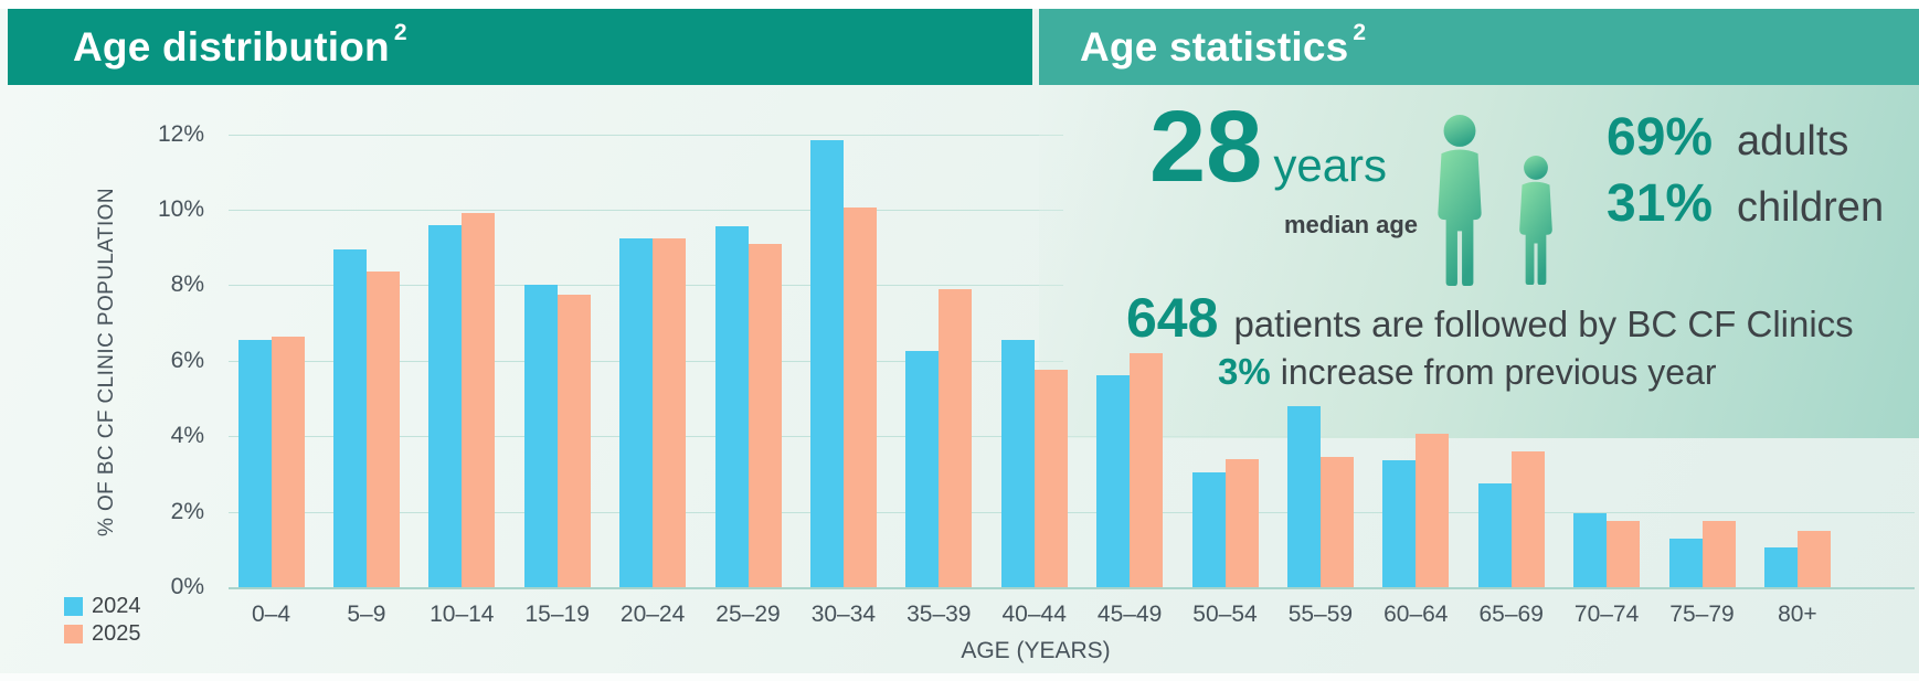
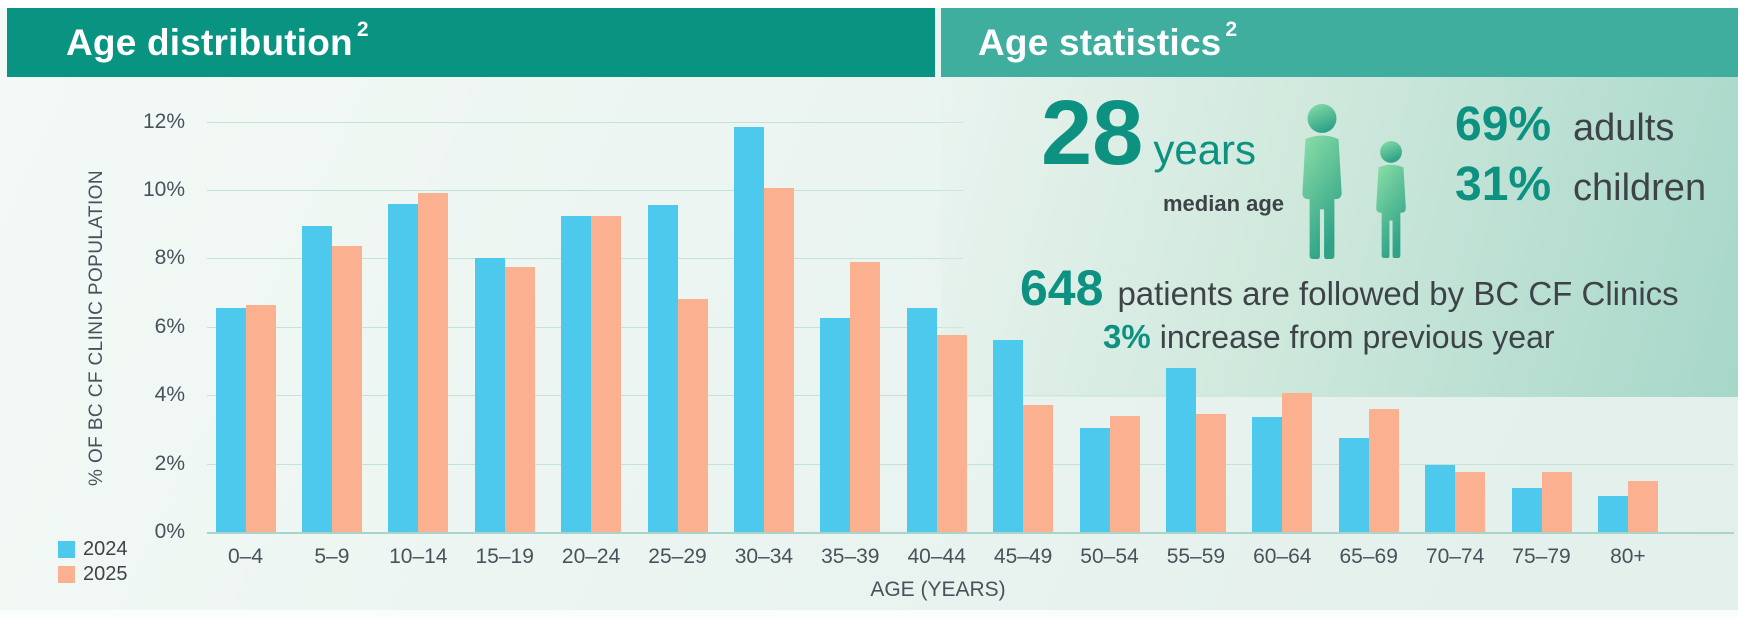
2025/25–29: 9.1% -> 6.8%
2025/45–49: 6.2% -> 3.7%
